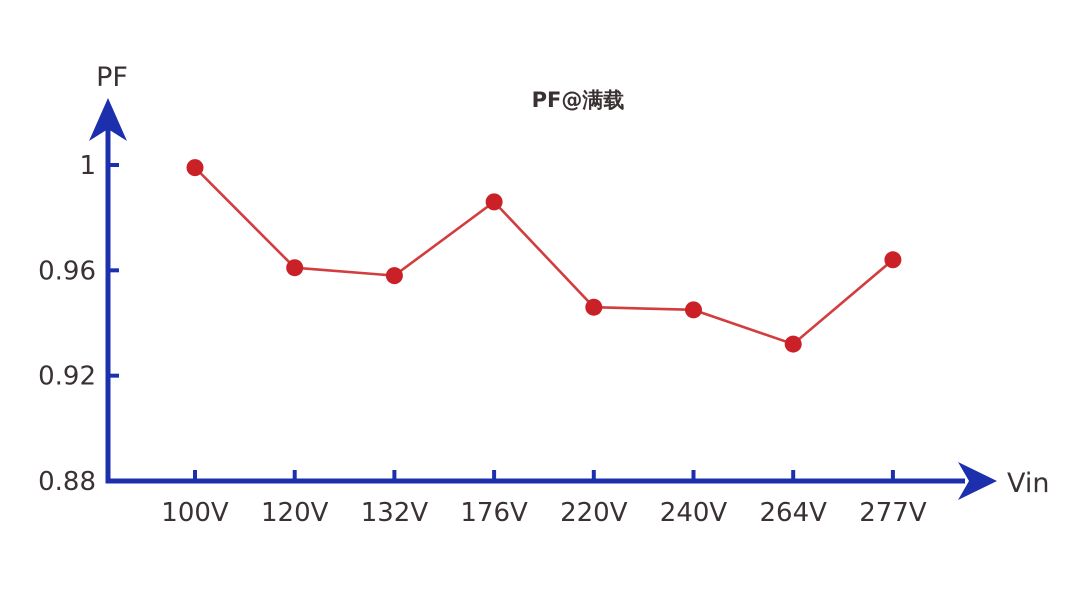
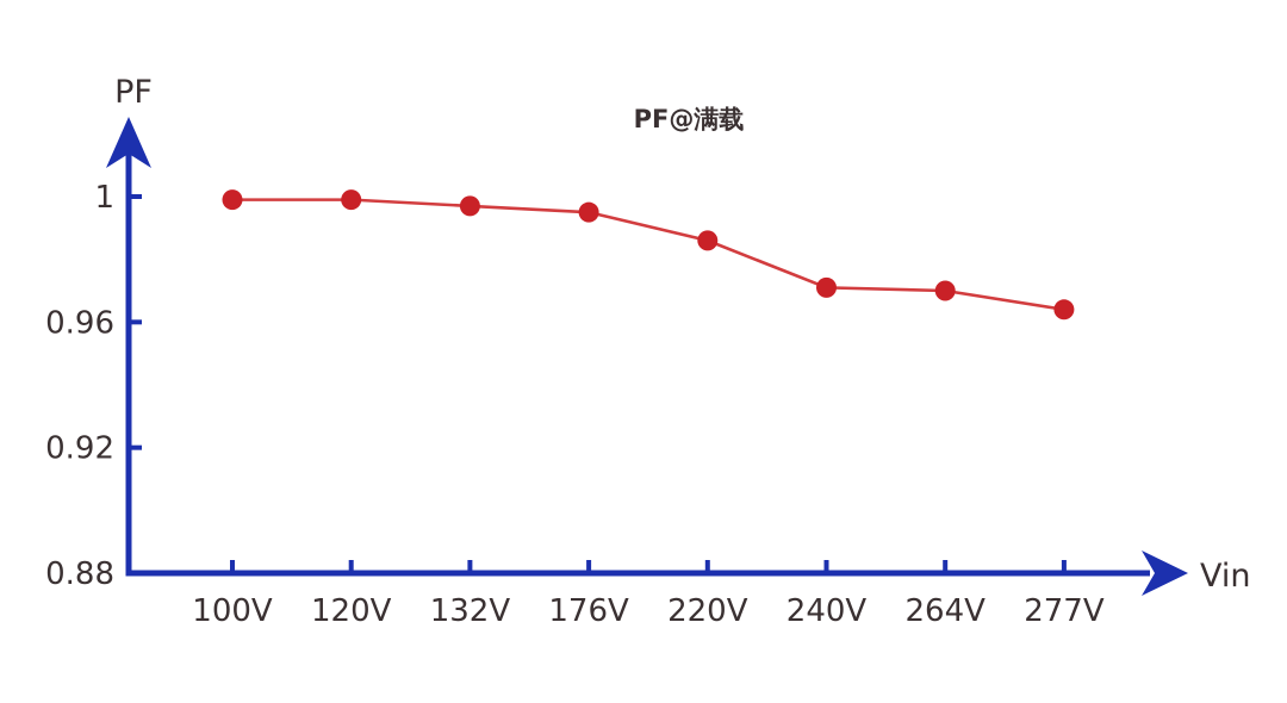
120V: 0.961 -> 0.999
132V: 0.958 -> 0.997
176V: 0.986 -> 0.995
220V: 0.946 -> 0.986
240V: 0.945 -> 0.971
264V: 0.932 -> 0.970
